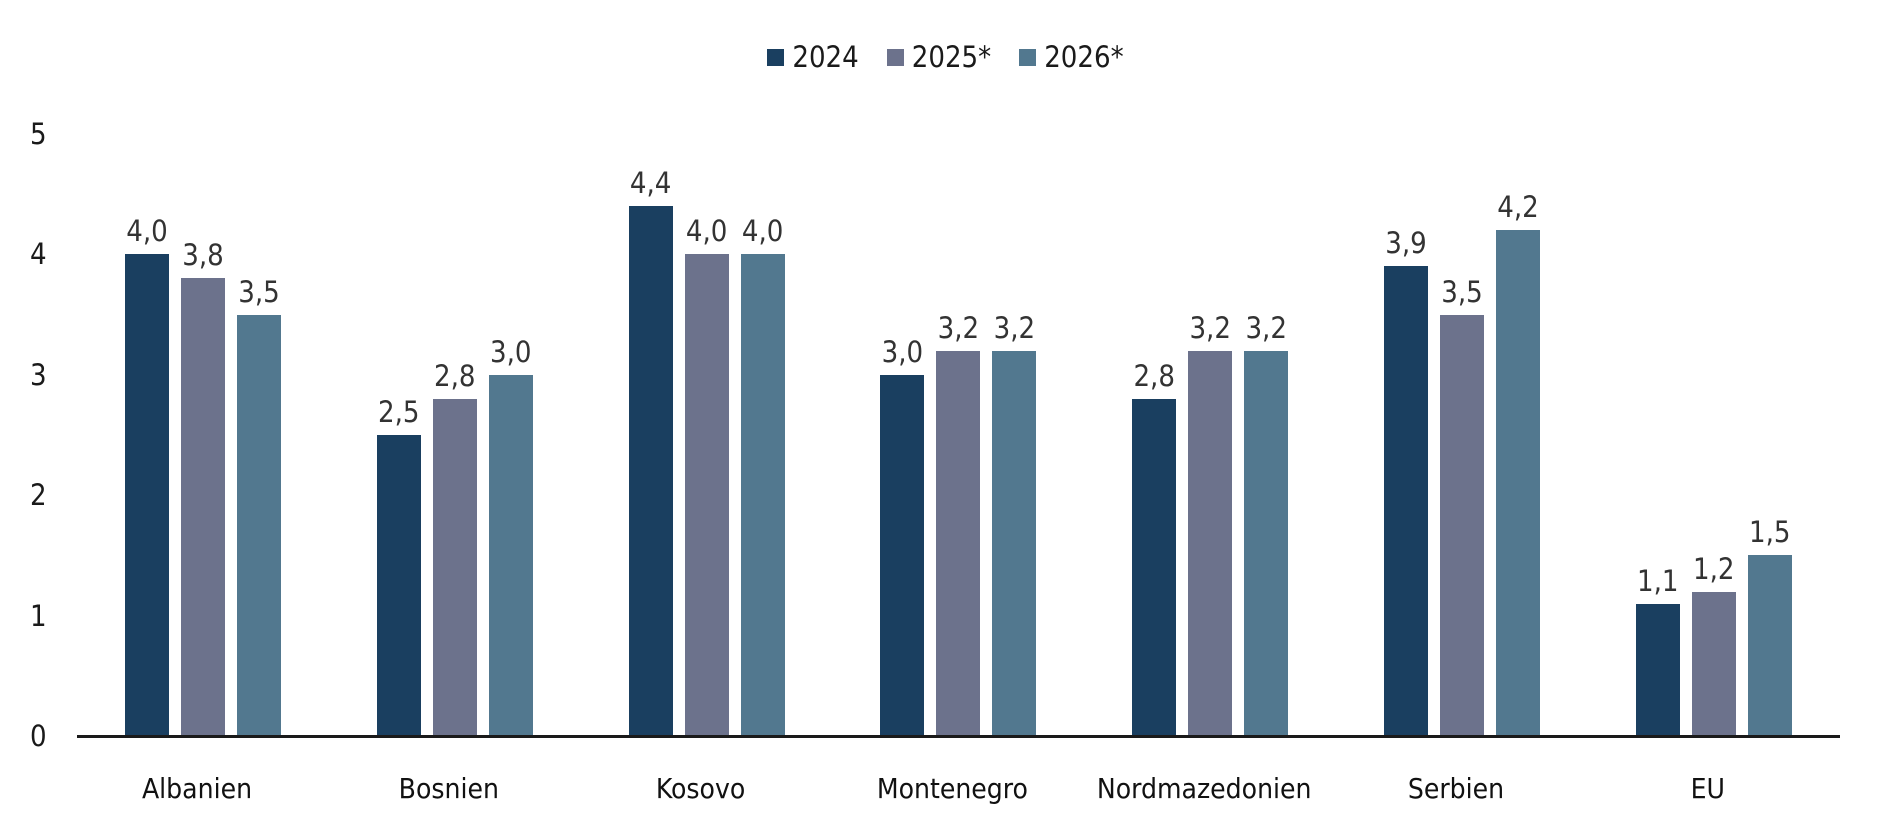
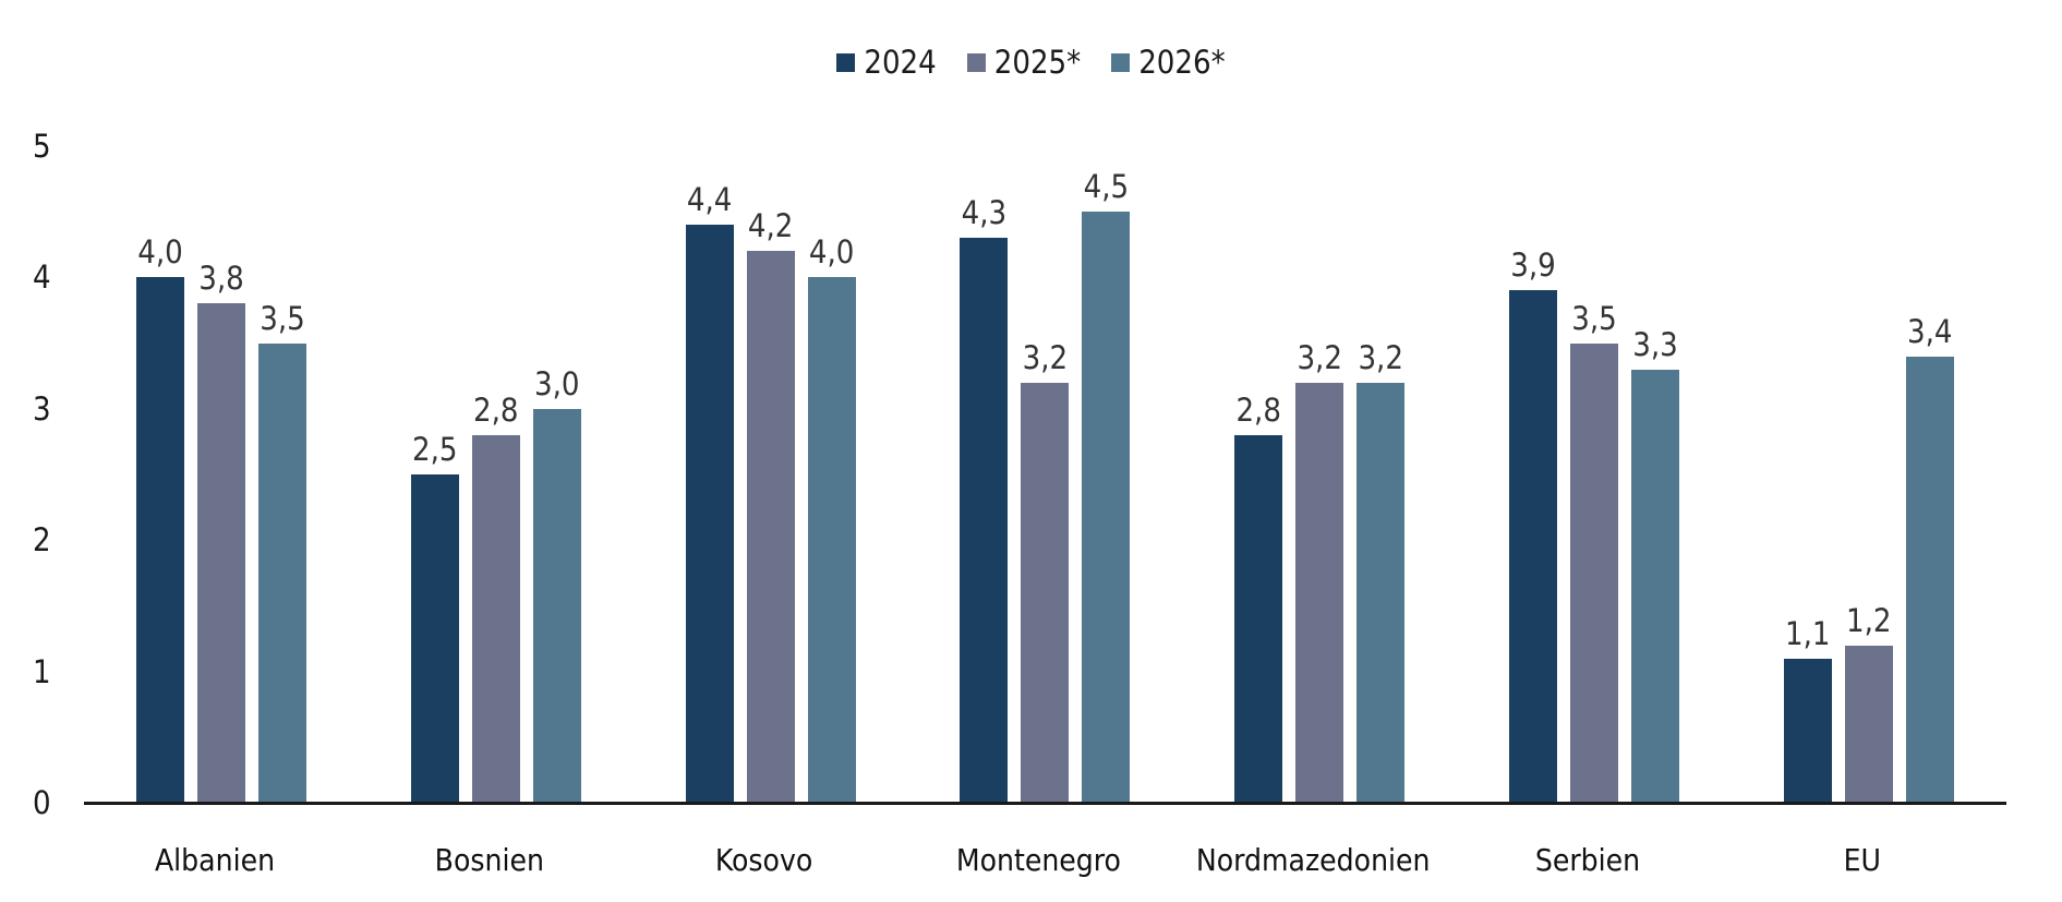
2025*/Kosovo: 4,0 -> 4,2
2024/Montenegro: 3,0 -> 4,3
2026*/Montenegro: 3,2 -> 4,5
2026*/Serbien: 4,2 -> 3,3
2026*/EU: 1,5 -> 3,4
